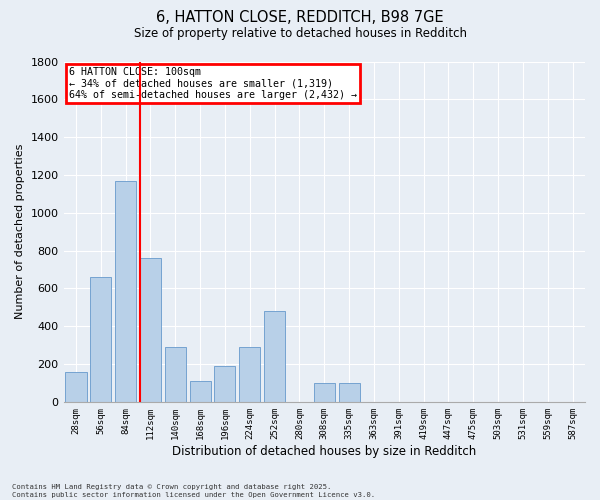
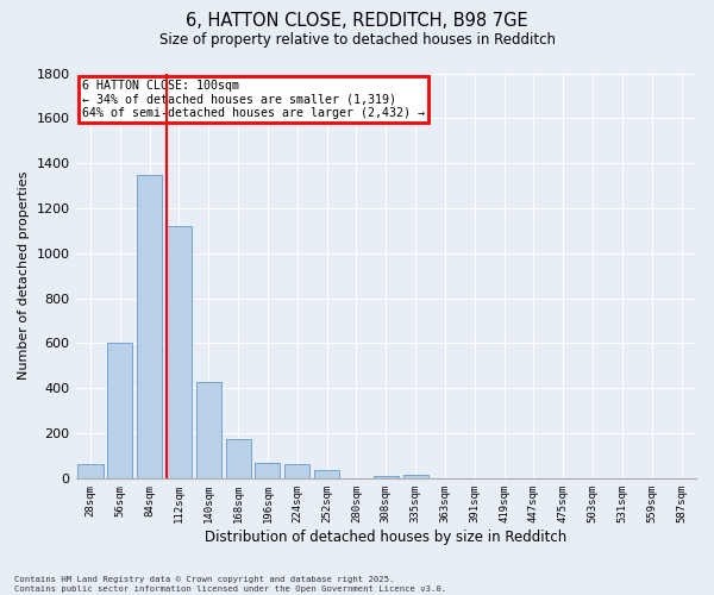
28sqm: 160 -> 60
56sqm: 660 -> 600
84sqm: 1170 -> 1350
112sqm: 760 -> 1120
140sqm: 290 -> 430
168sqm: 110 -> 180
196sqm: 190 -> 70
224sqm: 290 -> 60
252sqm: 480 -> 40
308sqm: 100 -> 10
335sqm: 100 -> 20
